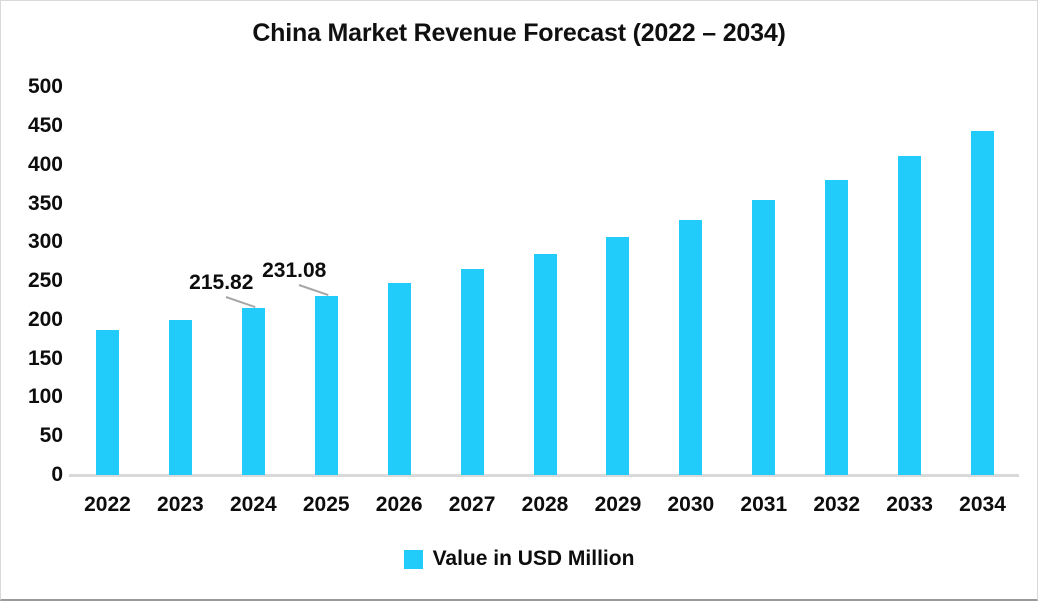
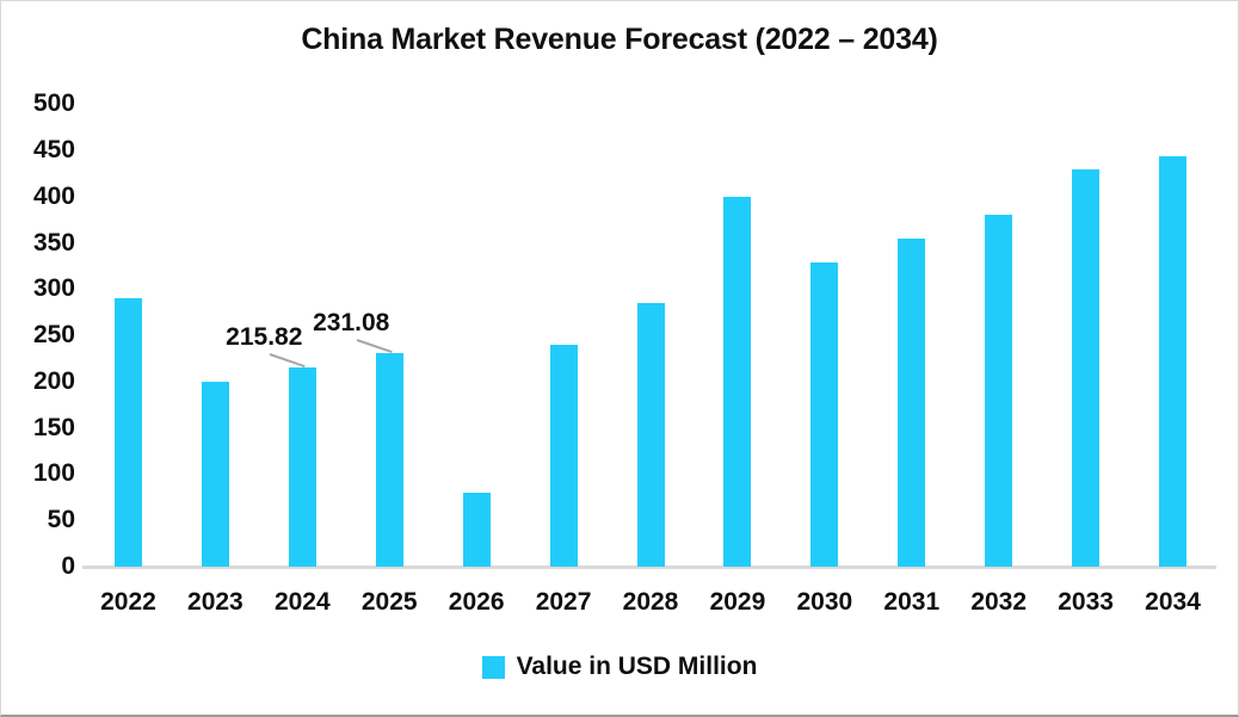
2022: 190 -> 290
2026: 250 -> 80
2027: 270 -> 240
2029: 310 -> 400
2033: 410 -> 430
